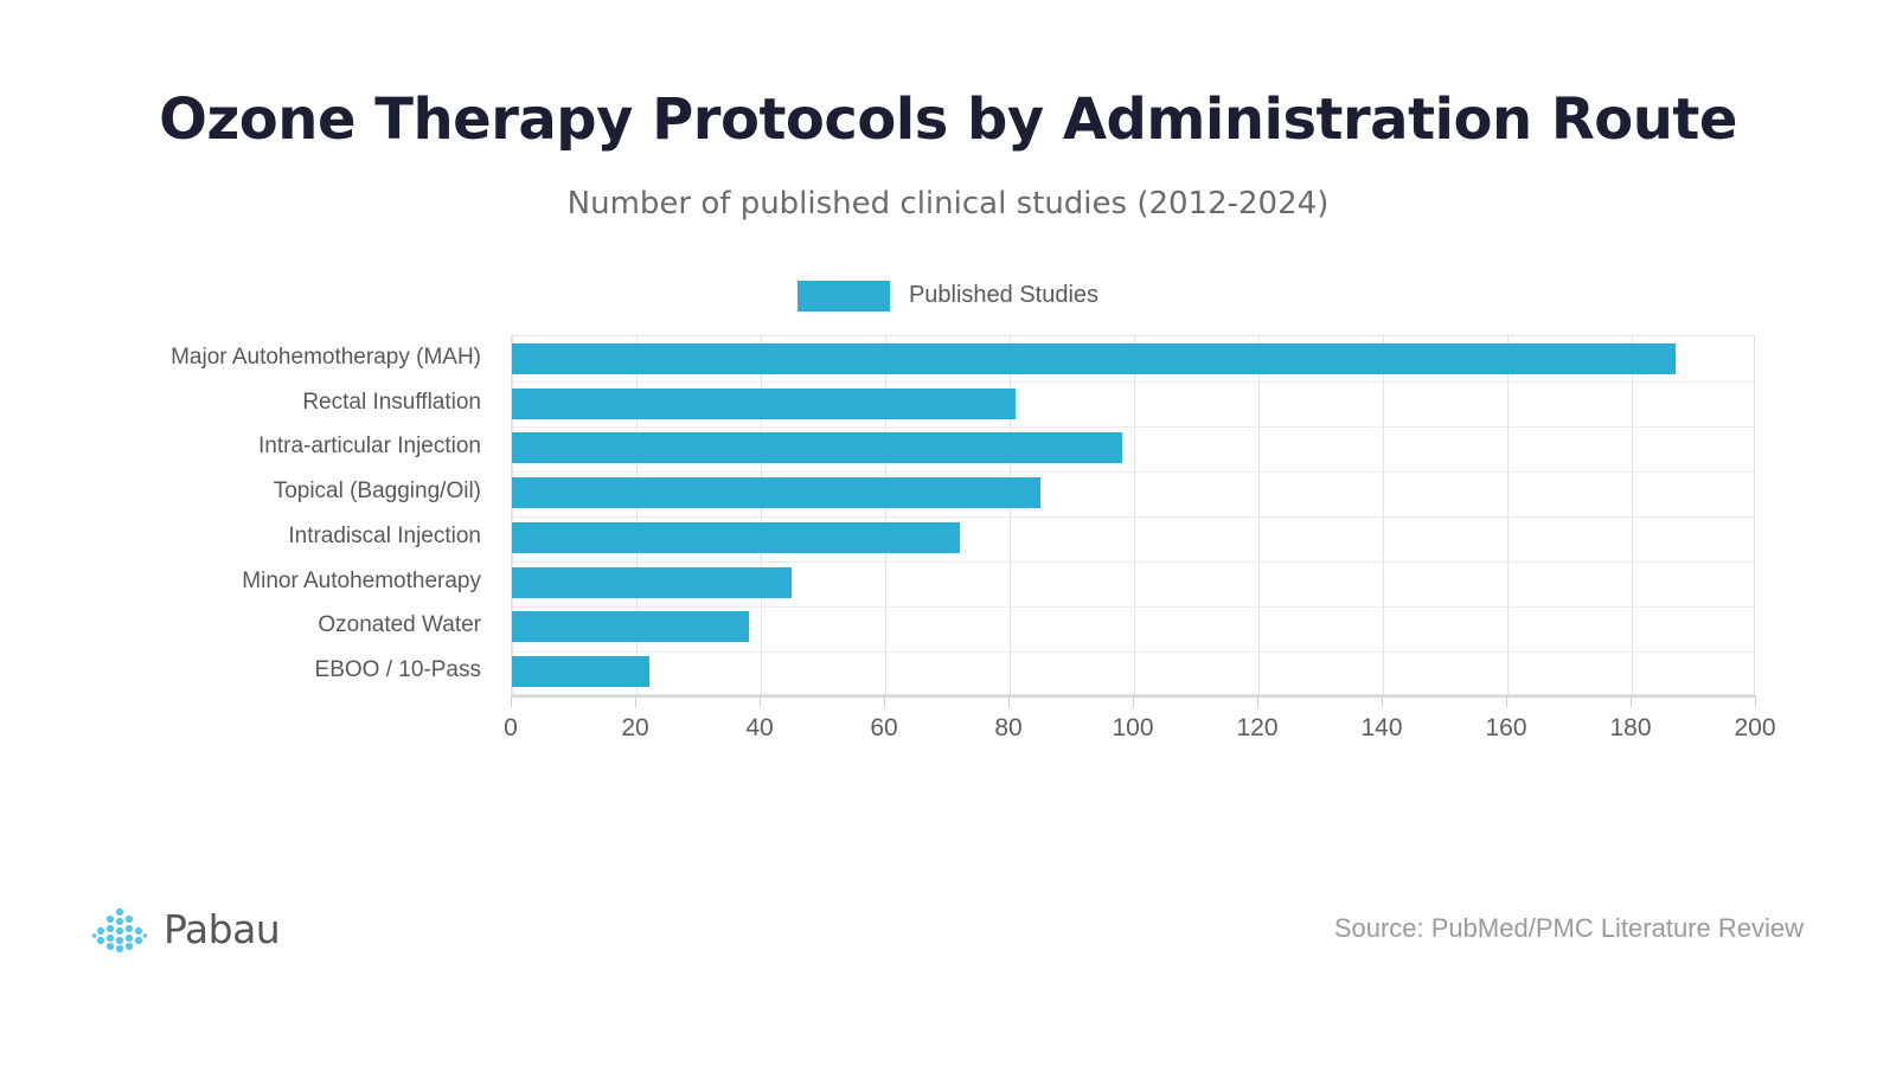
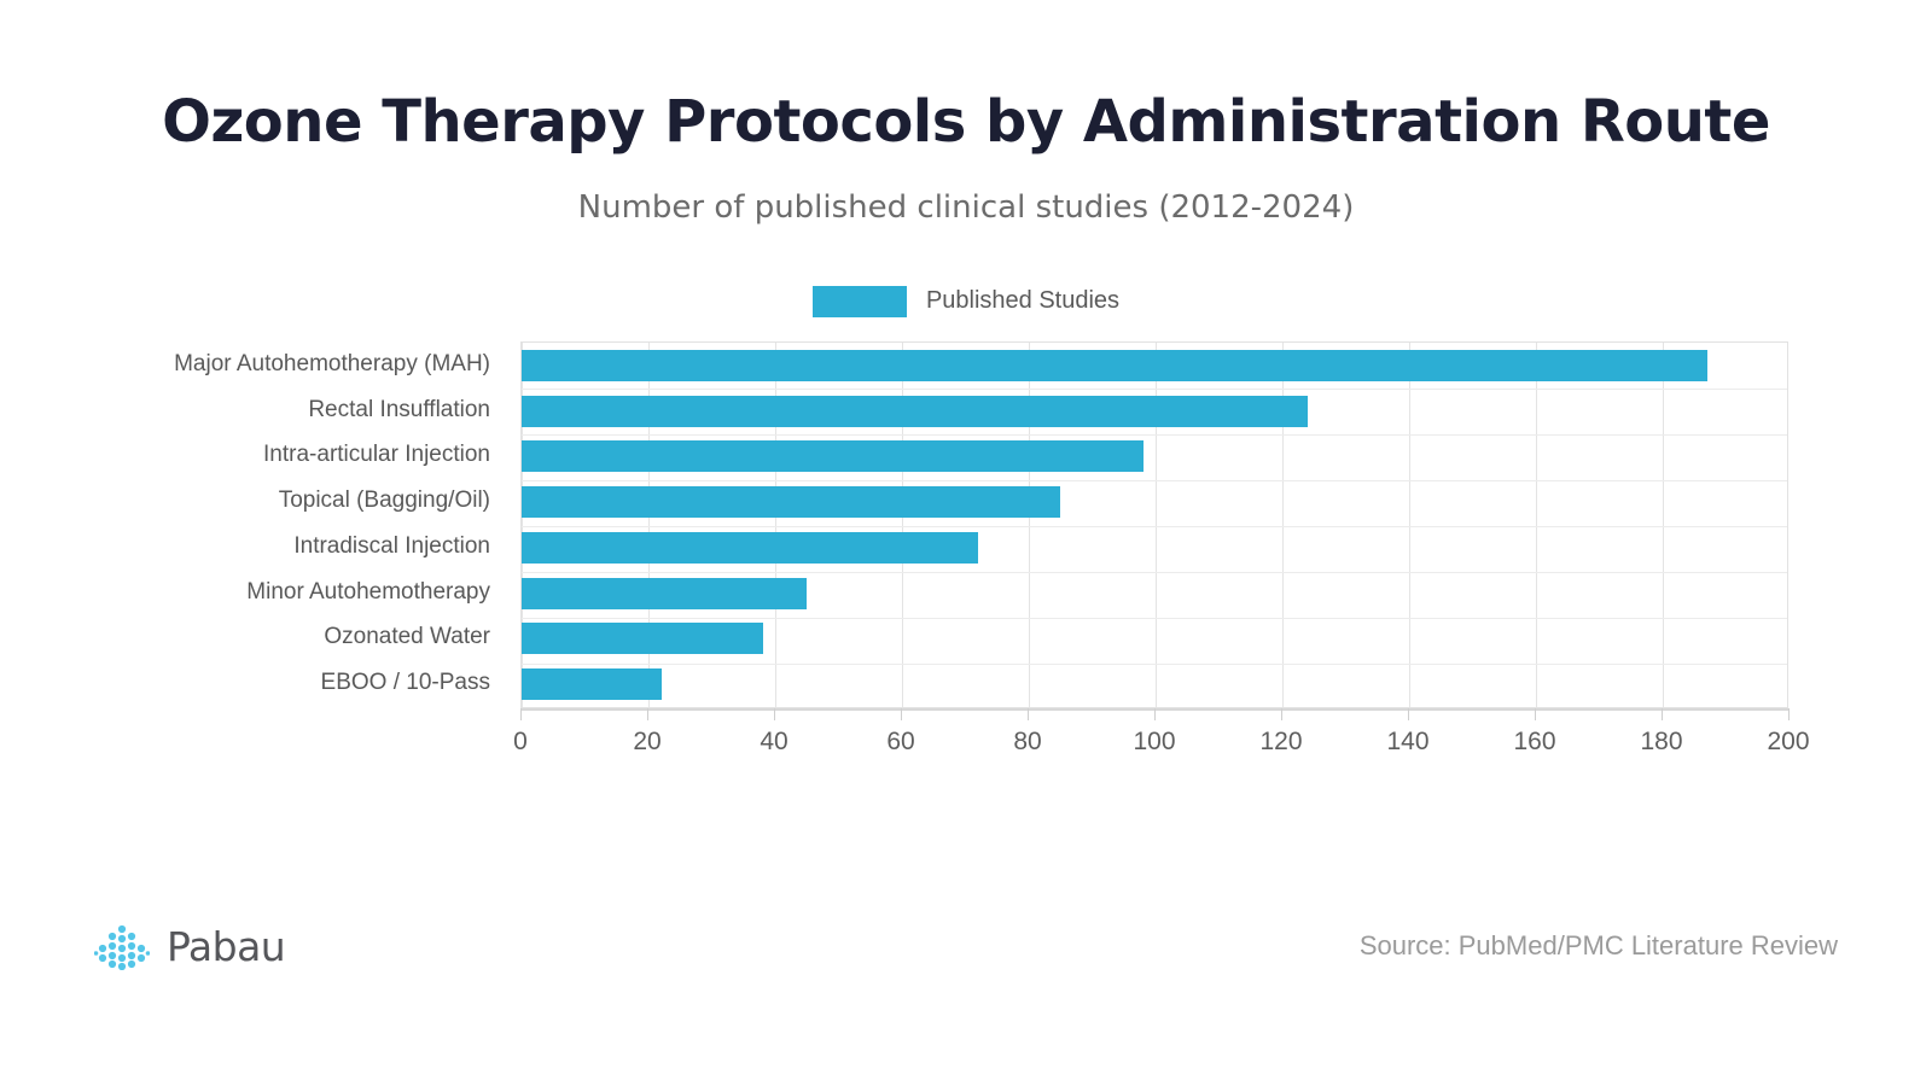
Rectal Insufflation: 81 -> 124
